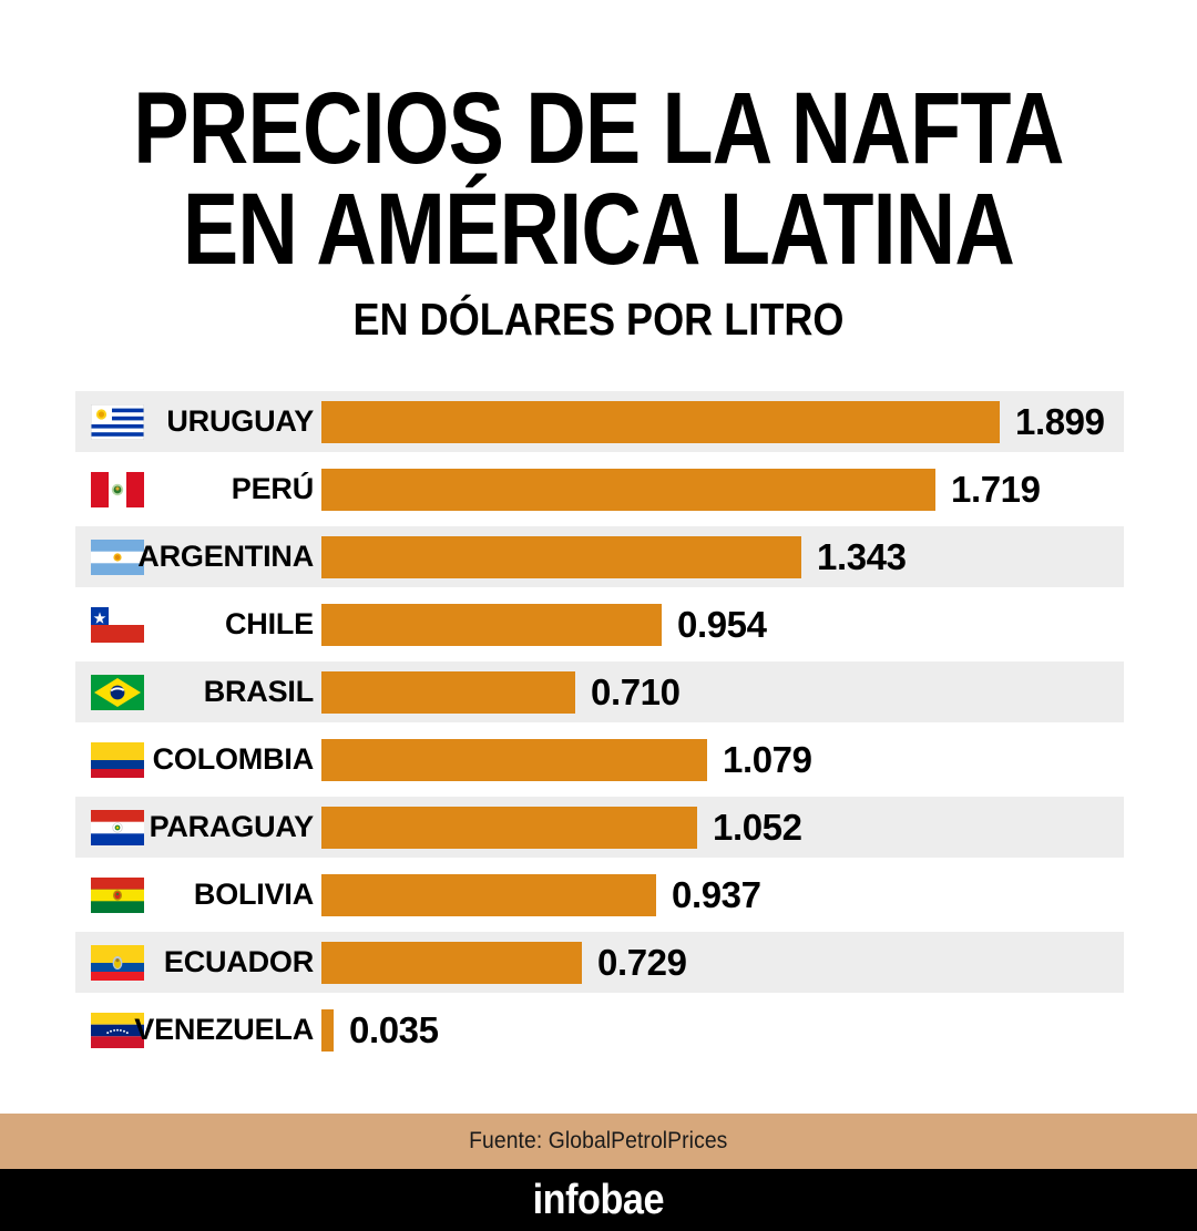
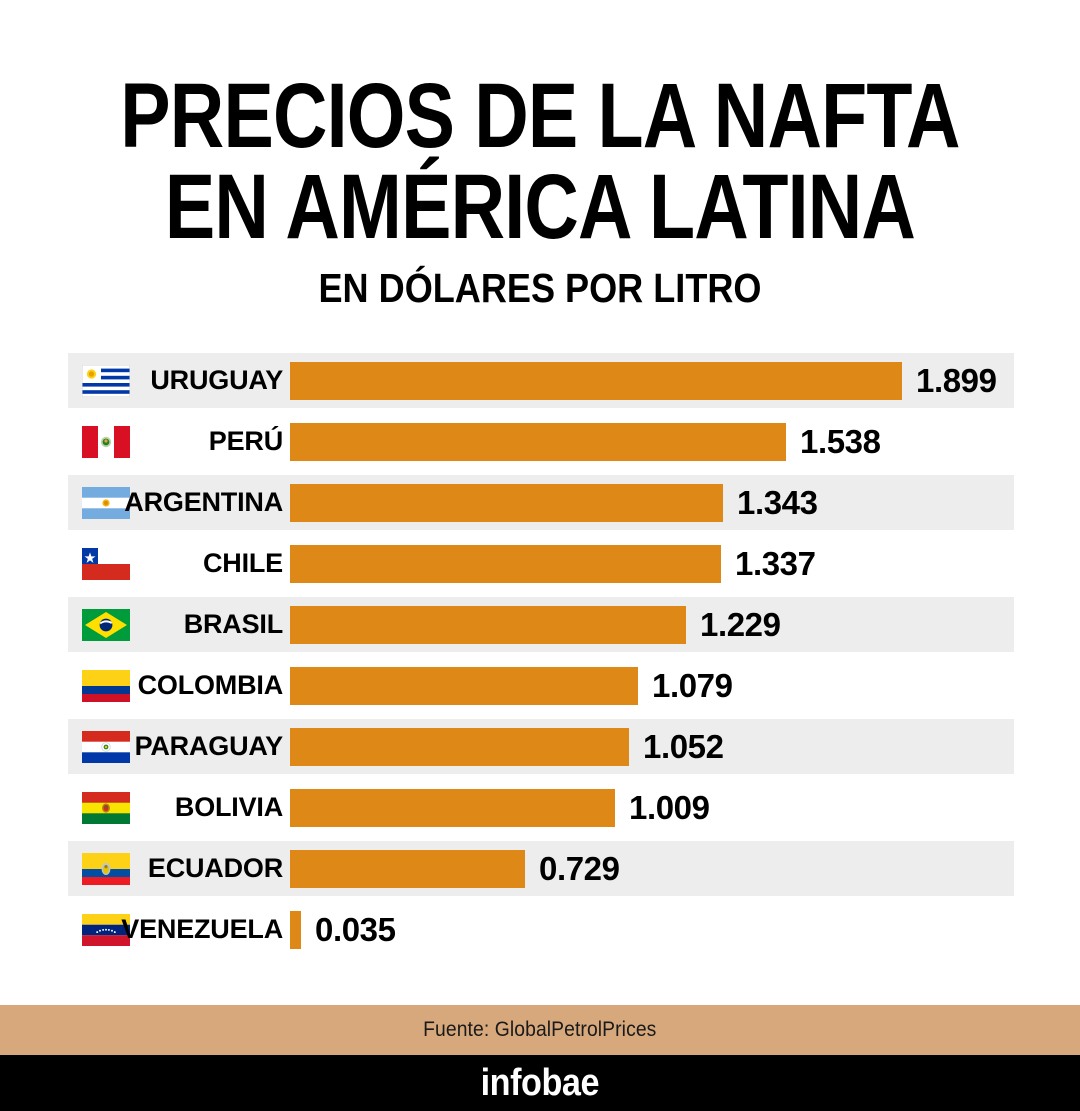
PERÚ: 1.719 -> 1.538
CHILE: 0.954 -> 1.337
BRASIL: 0.710 -> 1.229
BOLIVIA: 0.937 -> 1.009
